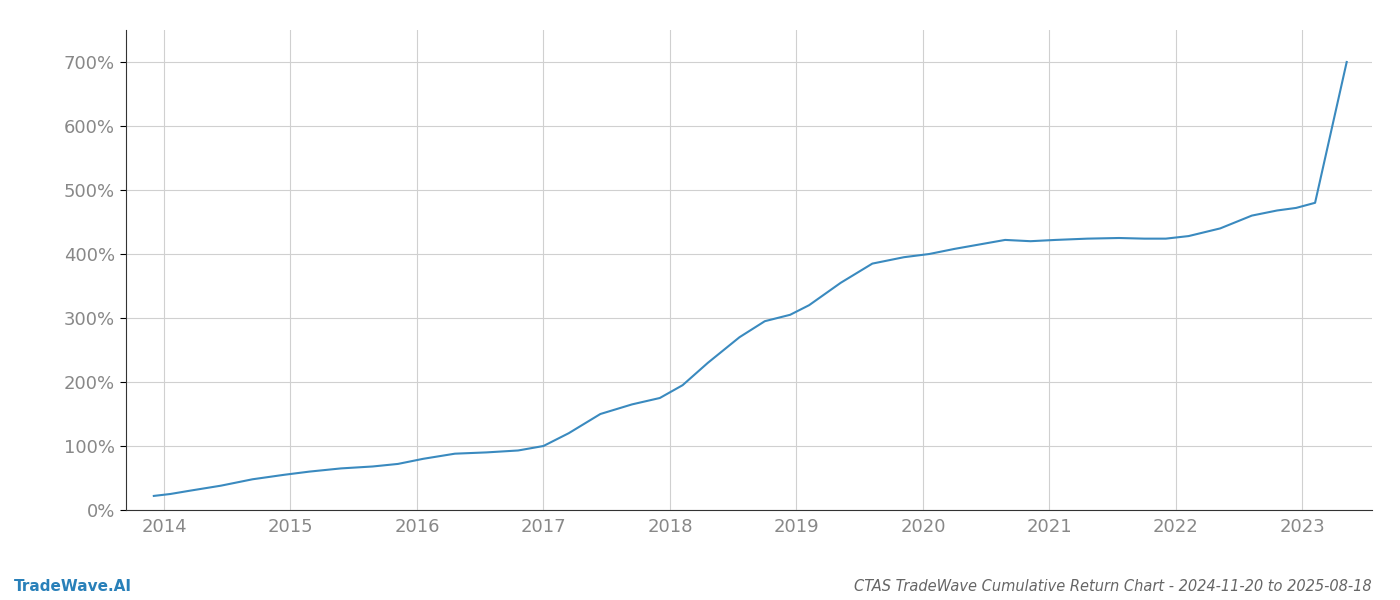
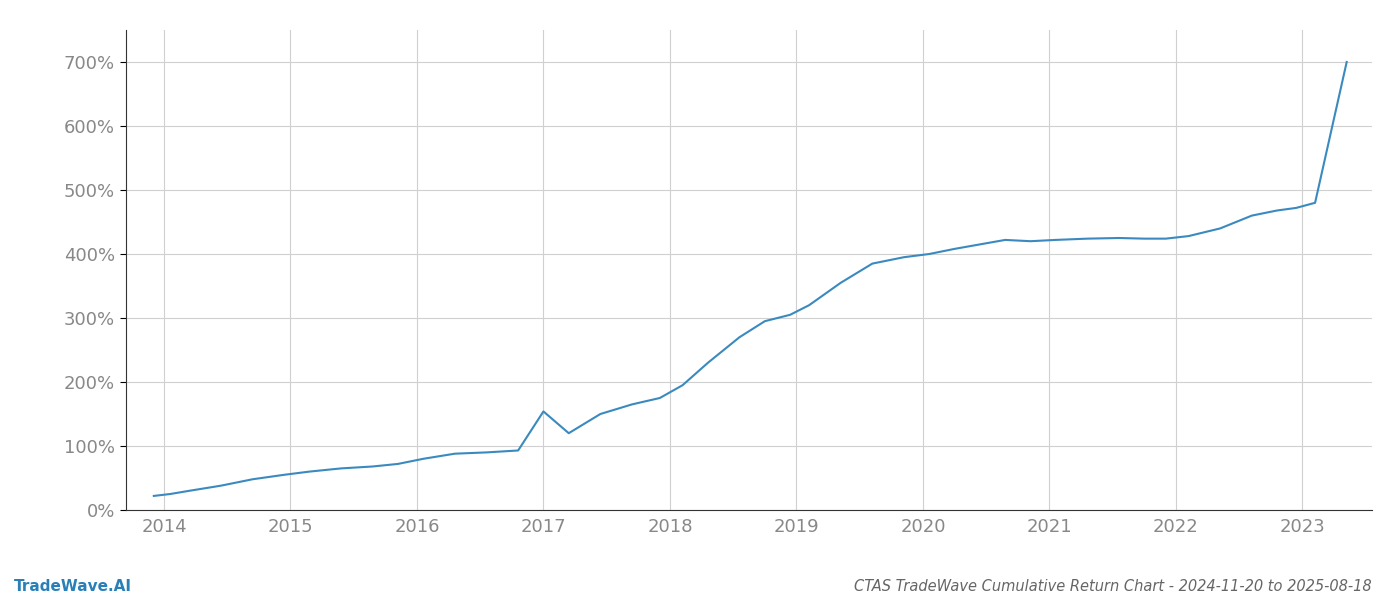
2017: 100% -> 154%
